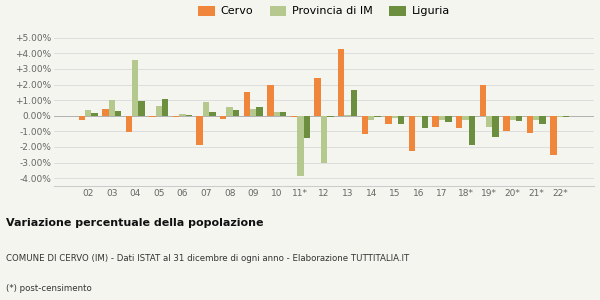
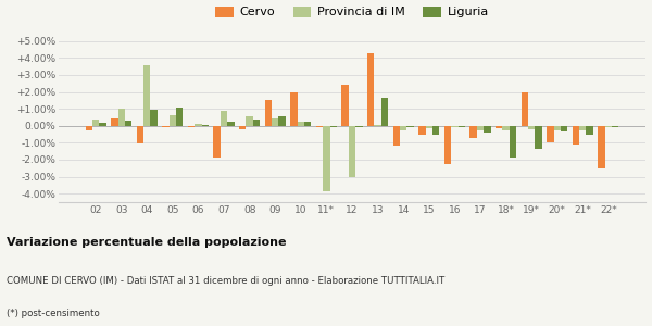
Liguria/11*: -1.4% -> -0.1%
Liguria/16: -0.8% -> -0.1%
Cervo/18*: -0.8% -> -0.1%
Provincia di IM/19*: -0.7% -> -0.2%
